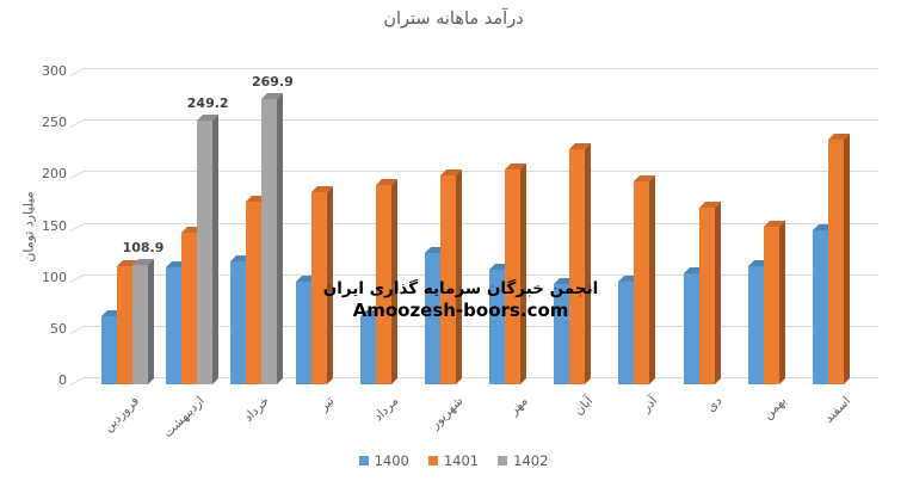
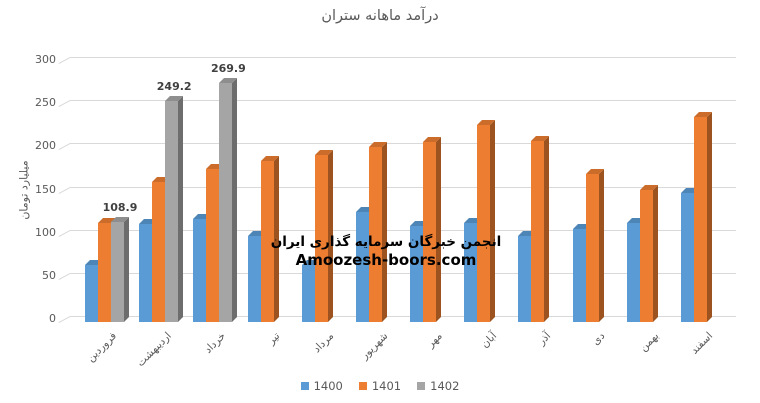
1401/اردیبهشت: 140 -> 160
1400/آبان: 90 -> 110
1401/آذر: 190 -> 200
